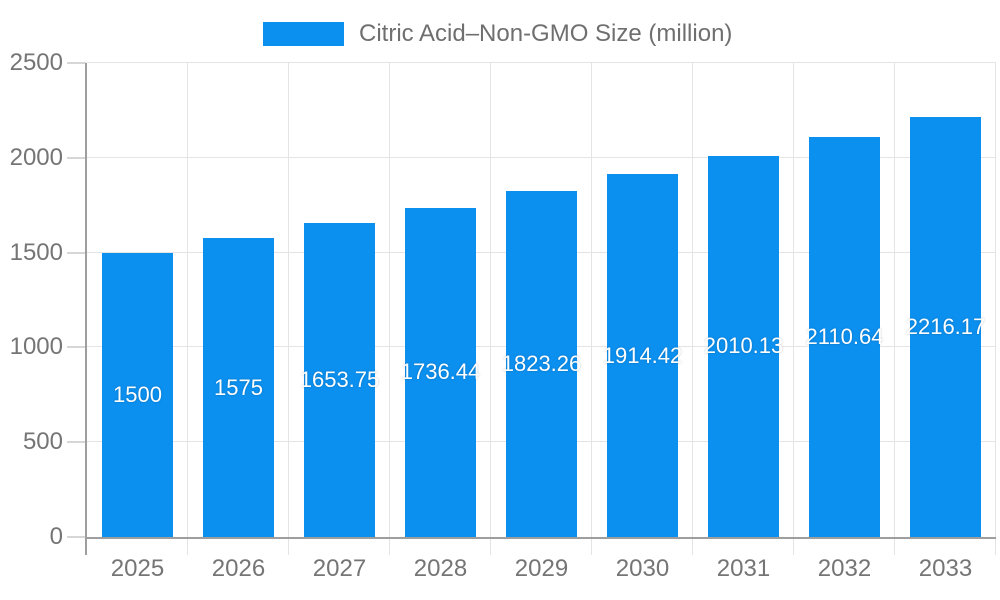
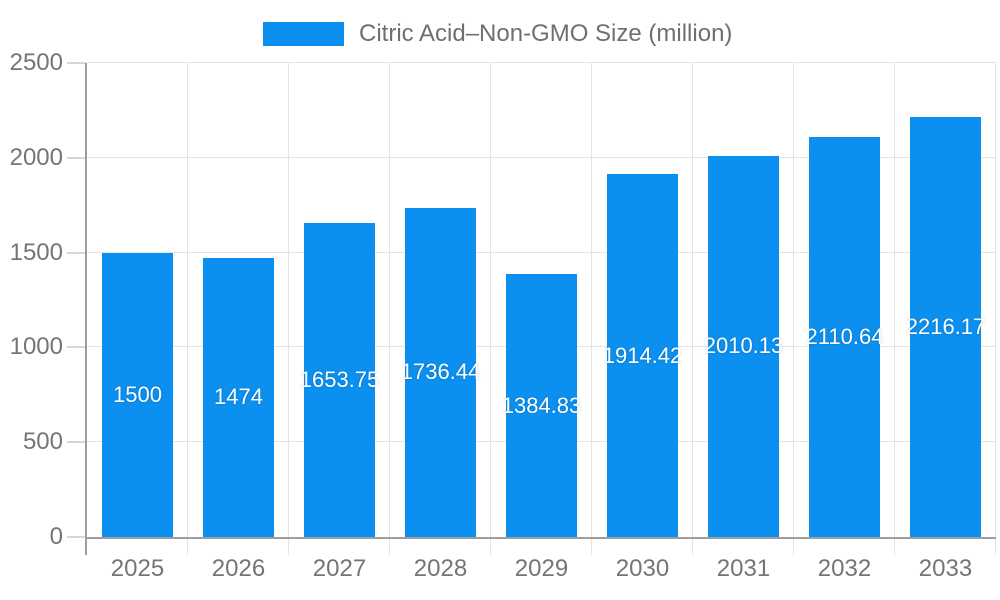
2026: 1575 -> 1474
2029: 1823.26 -> 1384.83
